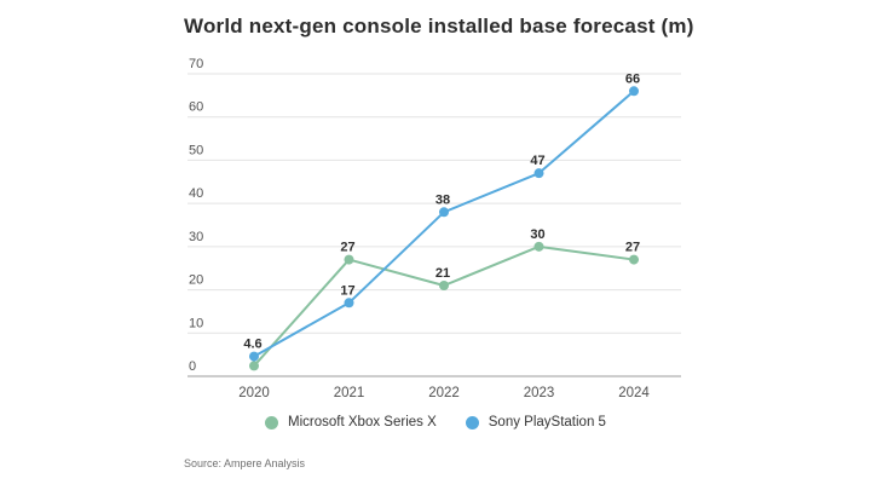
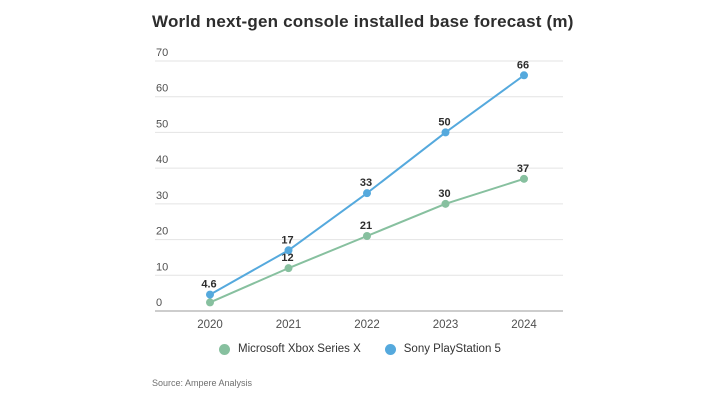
Microsoft Xbox Series X/2021: 27 -> 12
Sony PlayStation 5/2022: 38 -> 33
Sony PlayStation 5/2023: 47 -> 50
Microsoft Xbox Series X/2024: 27 -> 37
